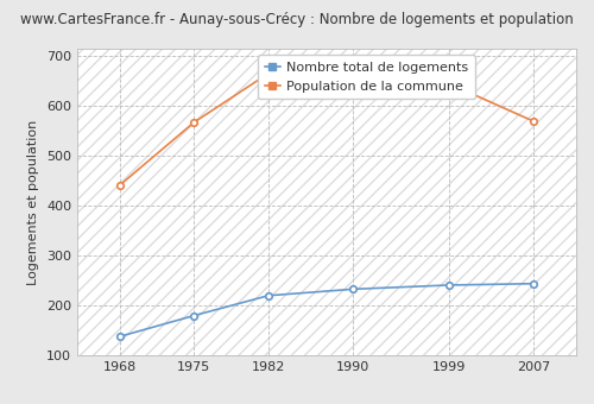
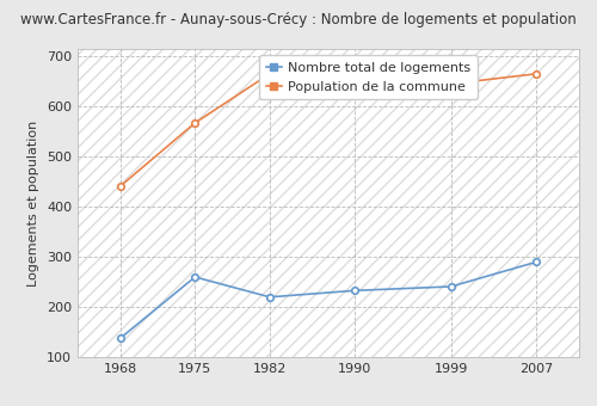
Nombre total de logements/1975: 180 -> 260
Nombre total de logements/2007: 244 -> 290
Population de la commune/2007: 569 -> 665
